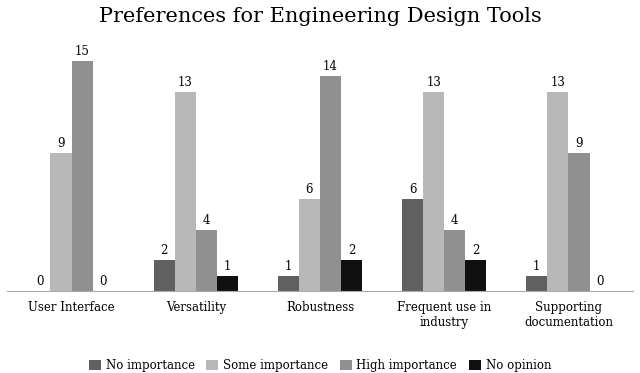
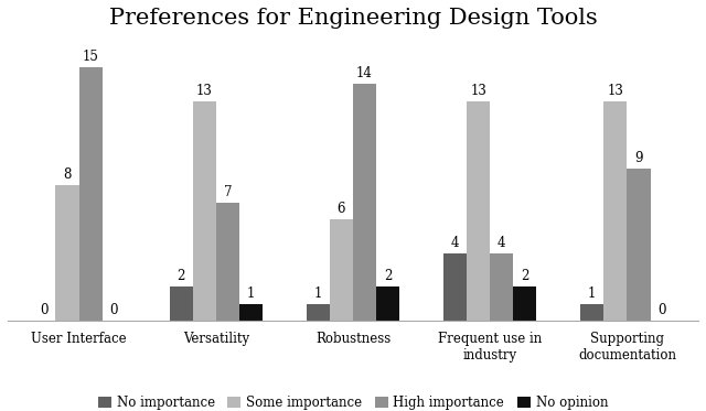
Some importance/User Interface: 9 -> 8
High importance/Versatility: 4 -> 7
No importance/Frequent use in industry: 6 -> 4
